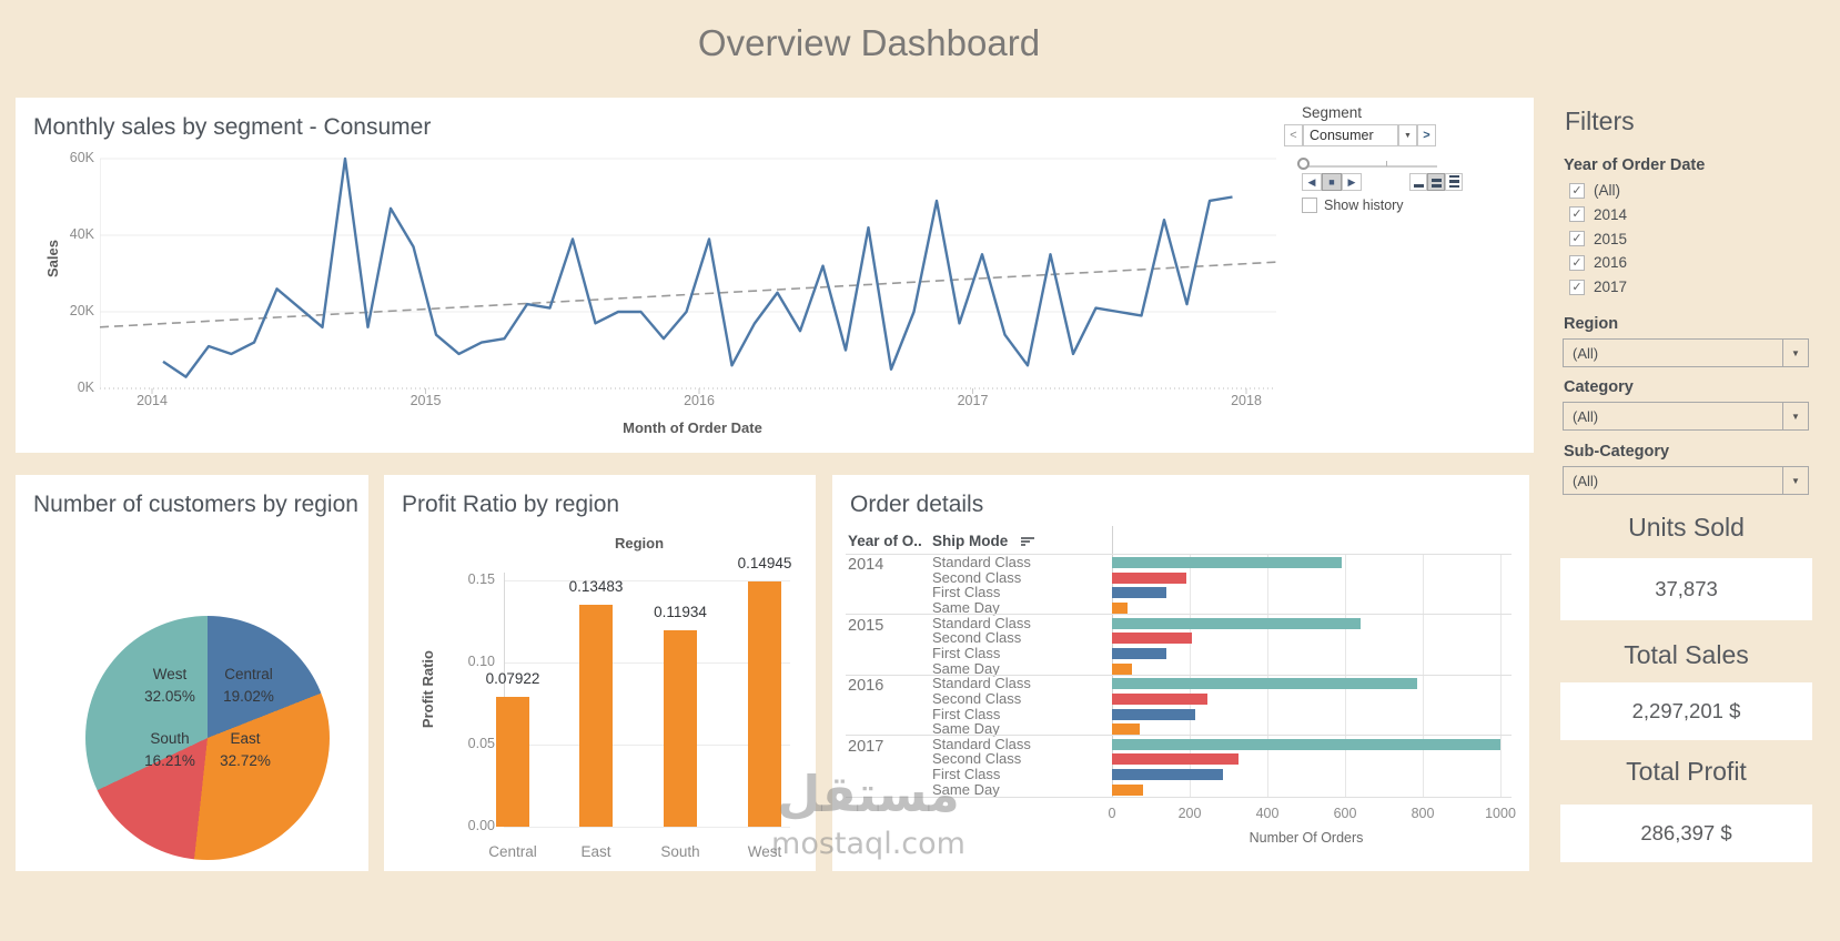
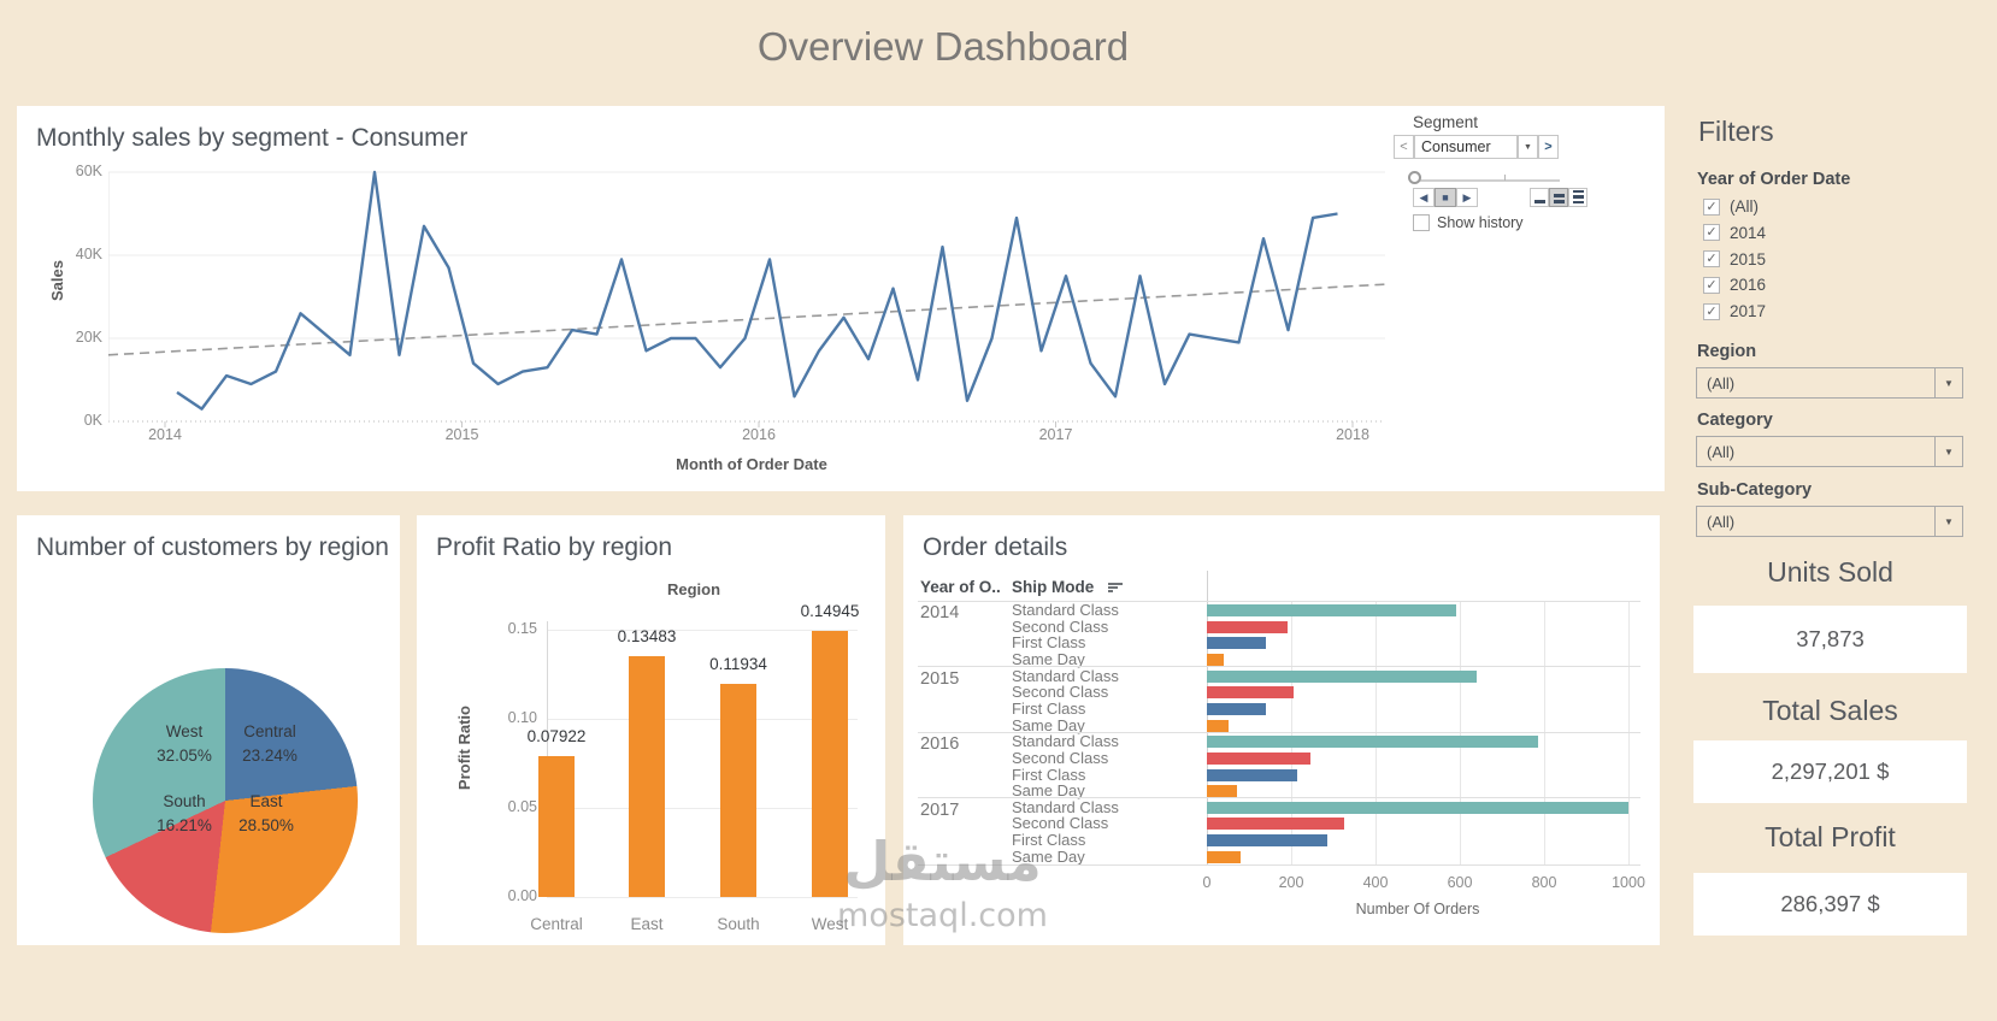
Number of customers by region/Central: 19.02% -> 23.24%
Number of customers by region/East: 32.72% -> 28.50%
